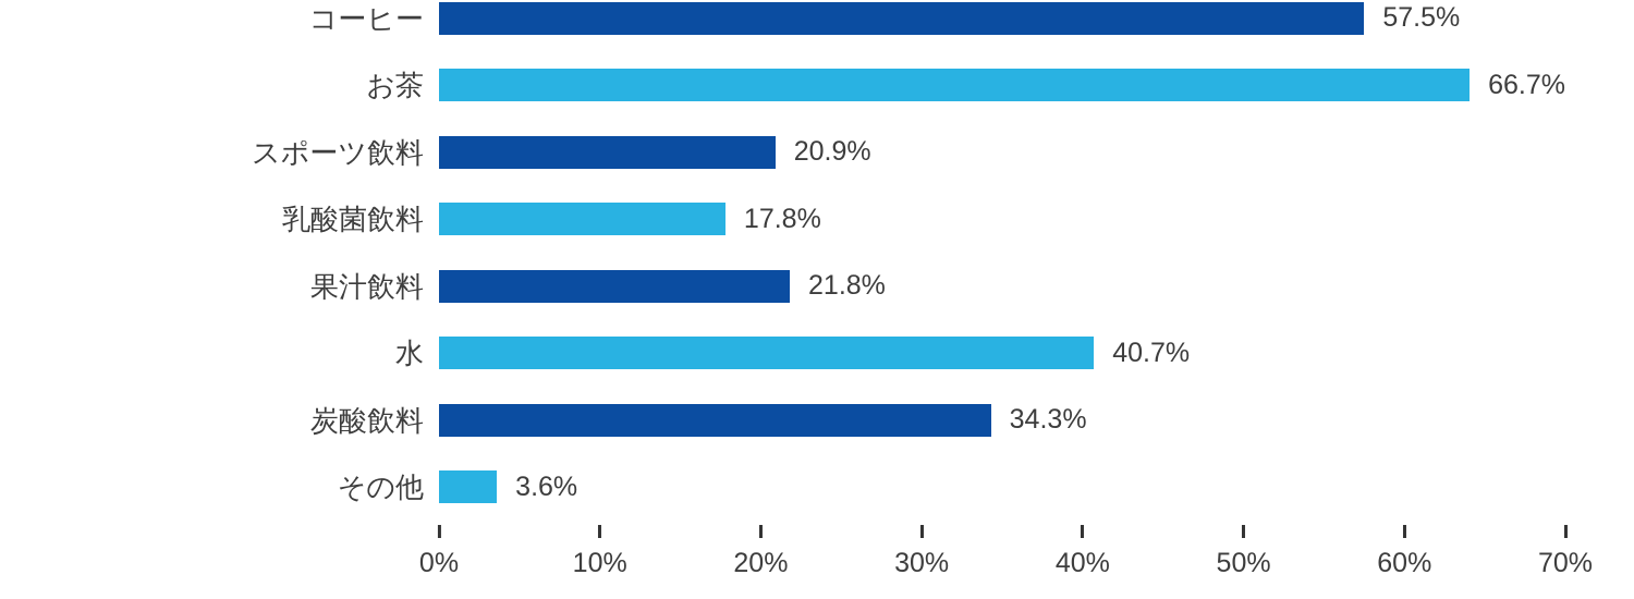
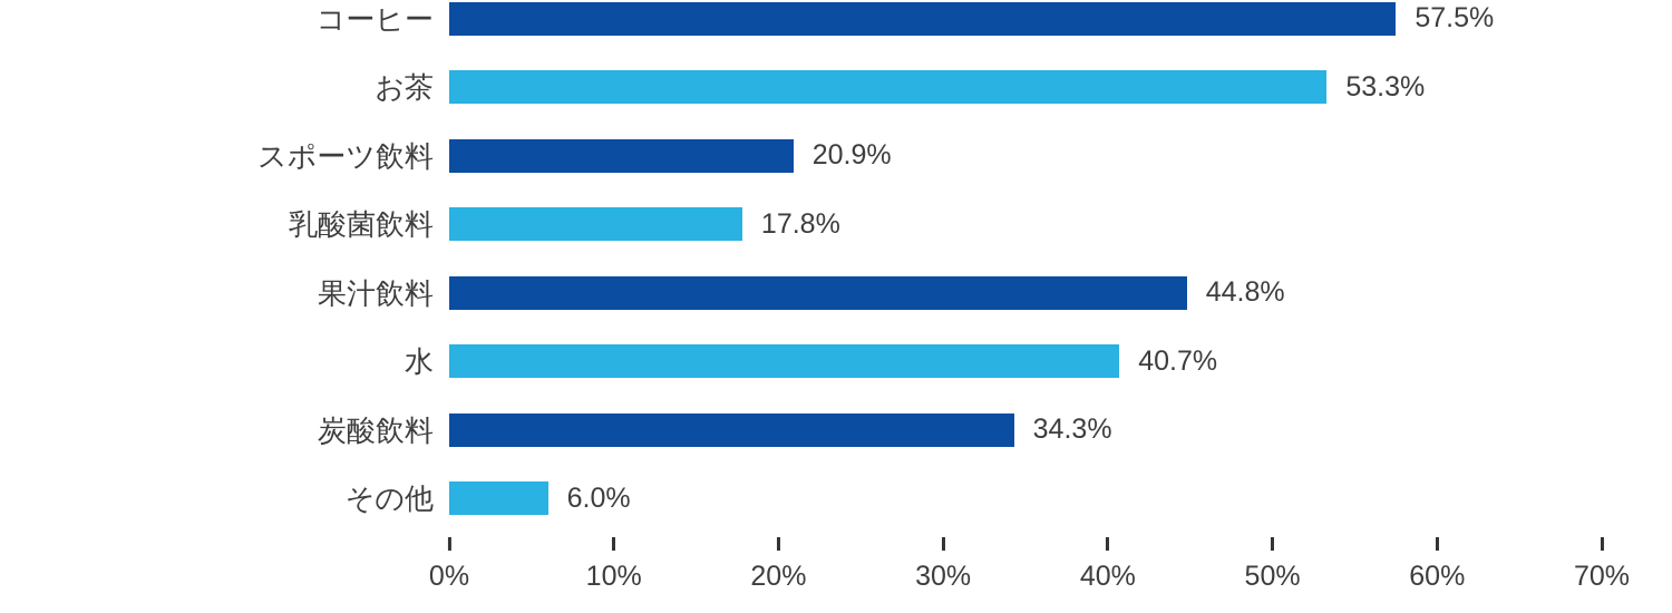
お茶: 66.7% -> 53.3%
果汁飲料: 21.8% -> 44.8%
その他: 3.6% -> 6.0%
